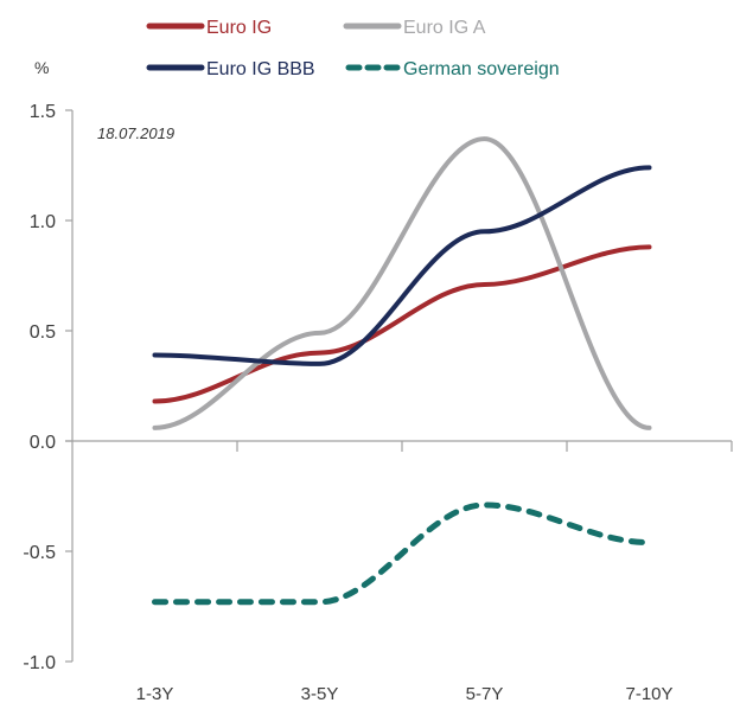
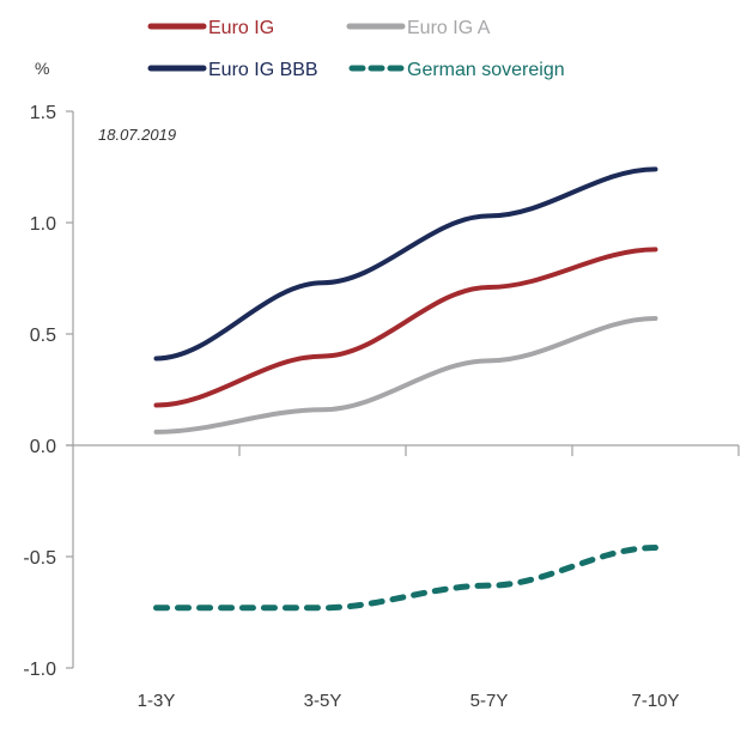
Euro IG A/3-5Y: 0.49 -> 0.16
Euro IG BBB/3-5Y: 0.35 -> 0.73
Euro IG A/5-7Y: 1.37 -> 0.38
Euro IG BBB/5-7Y: 0.95 -> 1.03
German sovereign/5-7Y: -0.29 -> -0.63
Euro IG A/7-10Y: 0.06 -> 0.57
